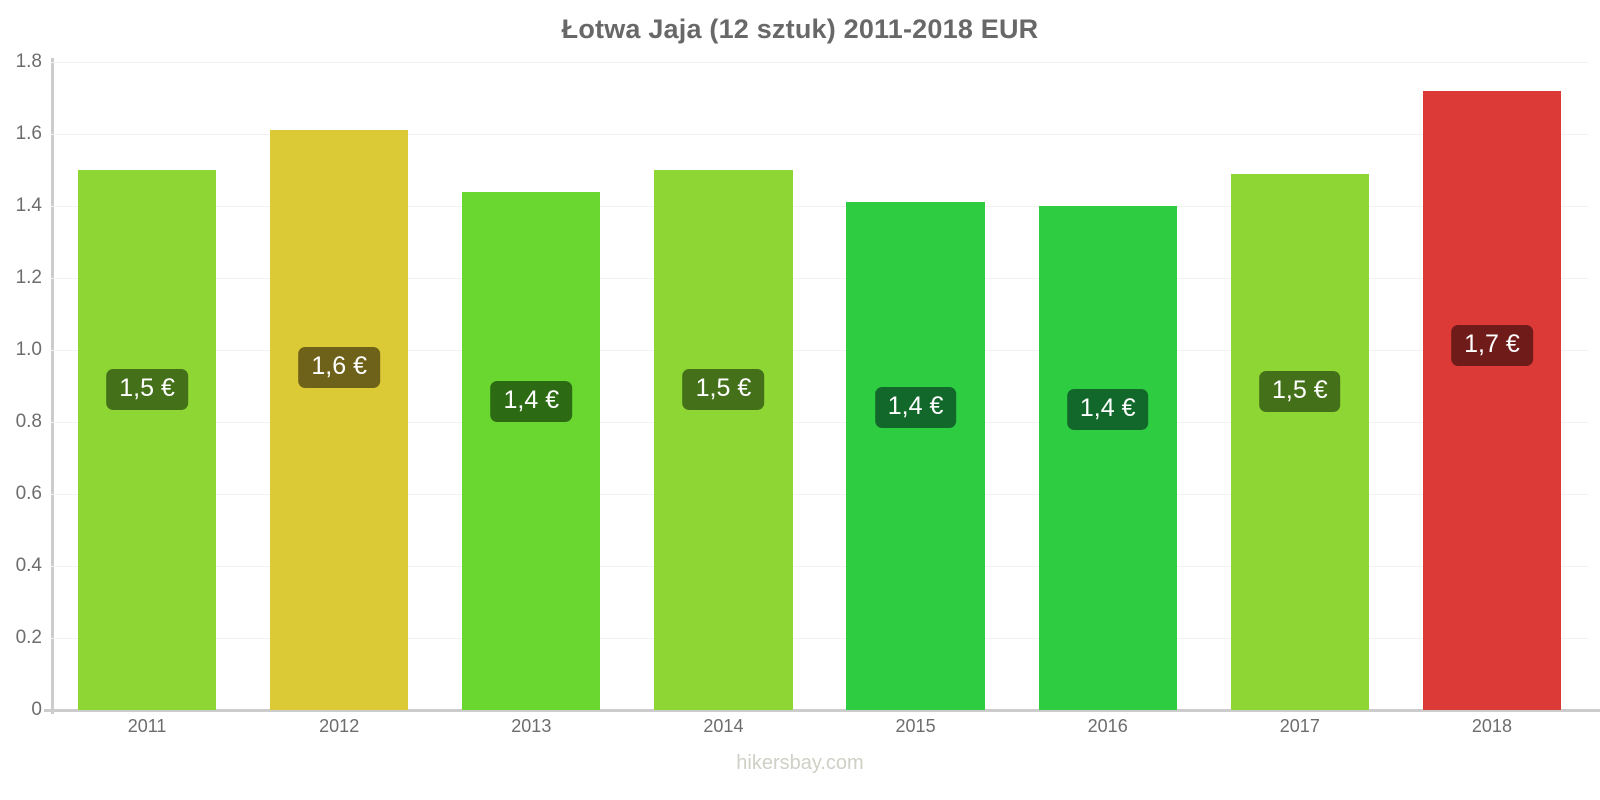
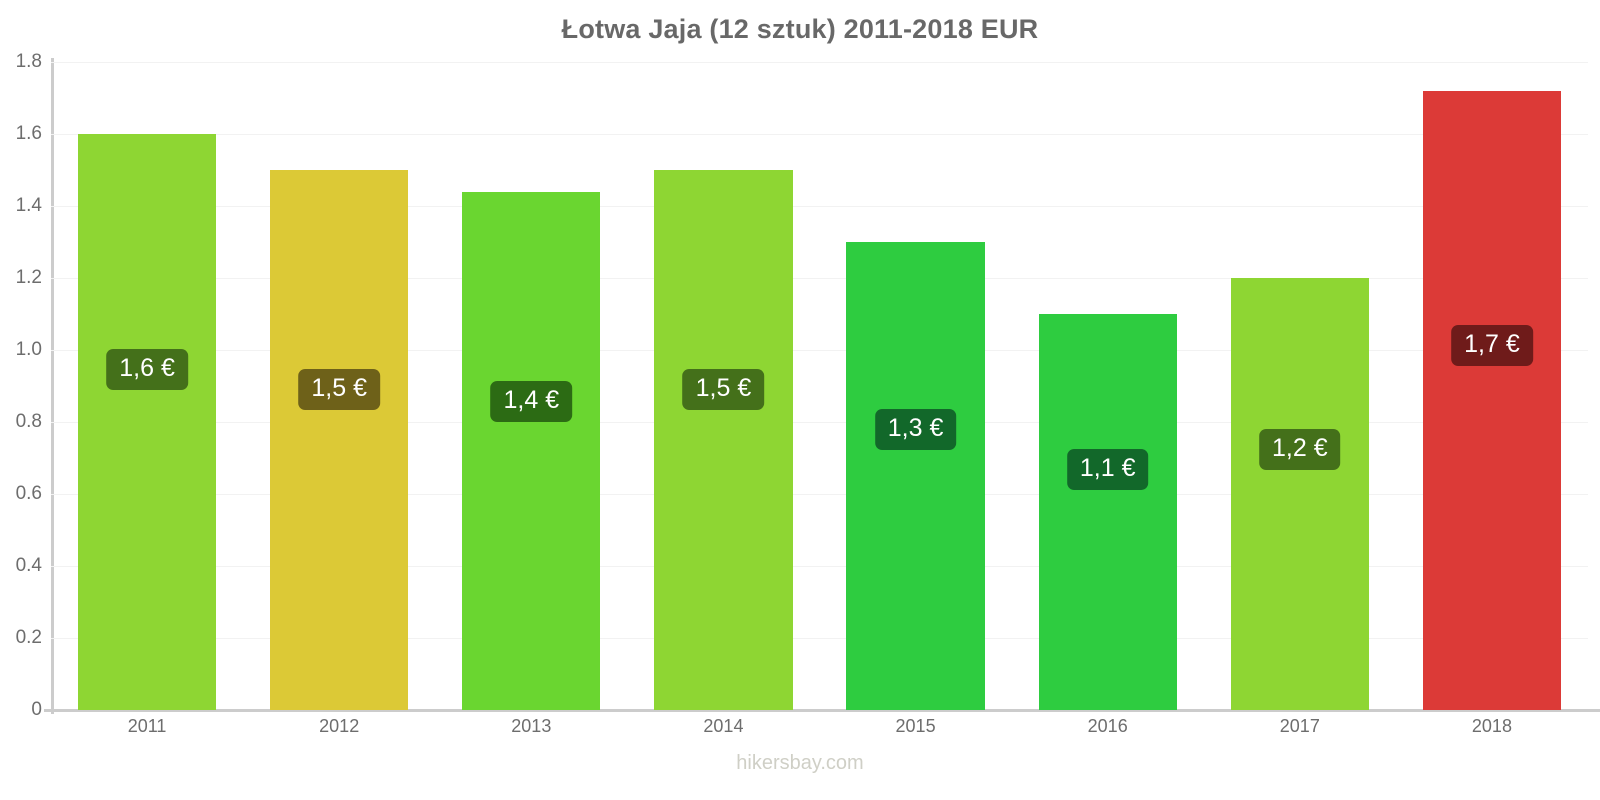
2011: 1,5 -> 1,6
2012: 1,6 -> 1,5
2015: 1,4 -> 1,3
2016: 1,4 -> 1,1
2017: 1,5 -> 1,2
